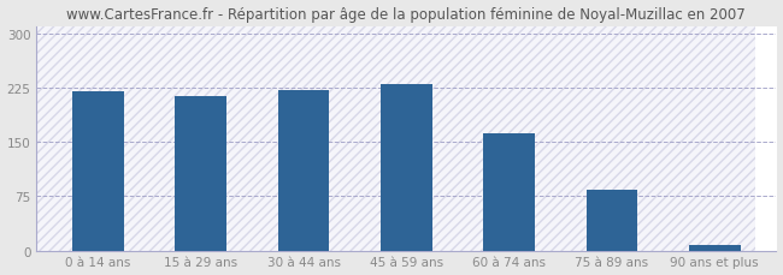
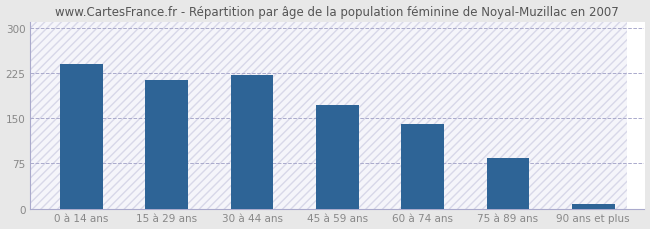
0 à 14 ans: 220 -> 240
45 à 59 ans: 230 -> 172
60 à 74 ans: 161 -> 140
